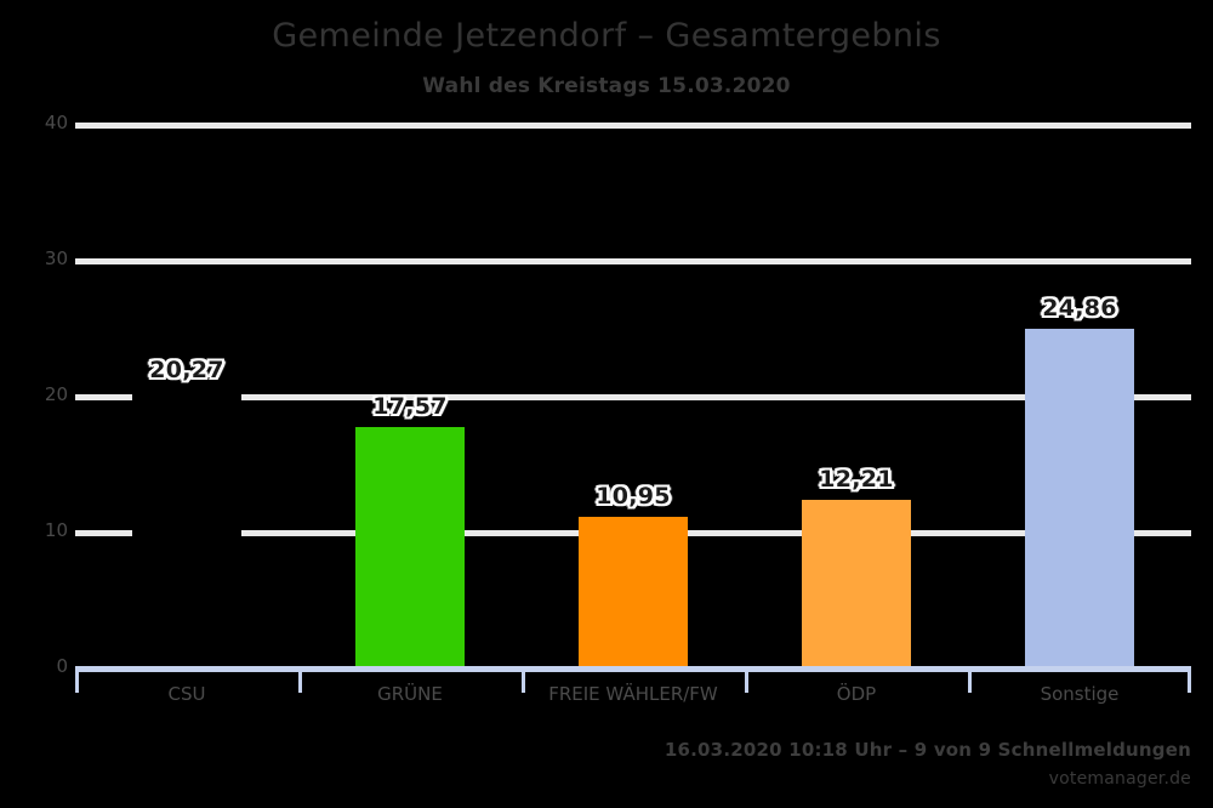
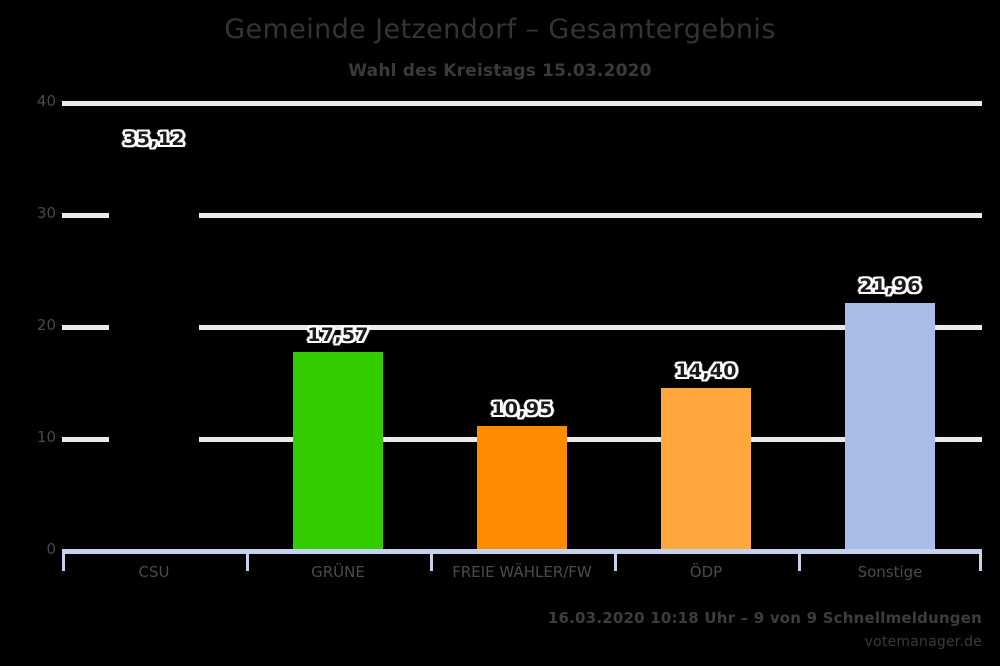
CSU: 20,27 -> 35,12
ÖDP: 12,21 -> 14,40
Sonstige: 24,86 -> 21,96
